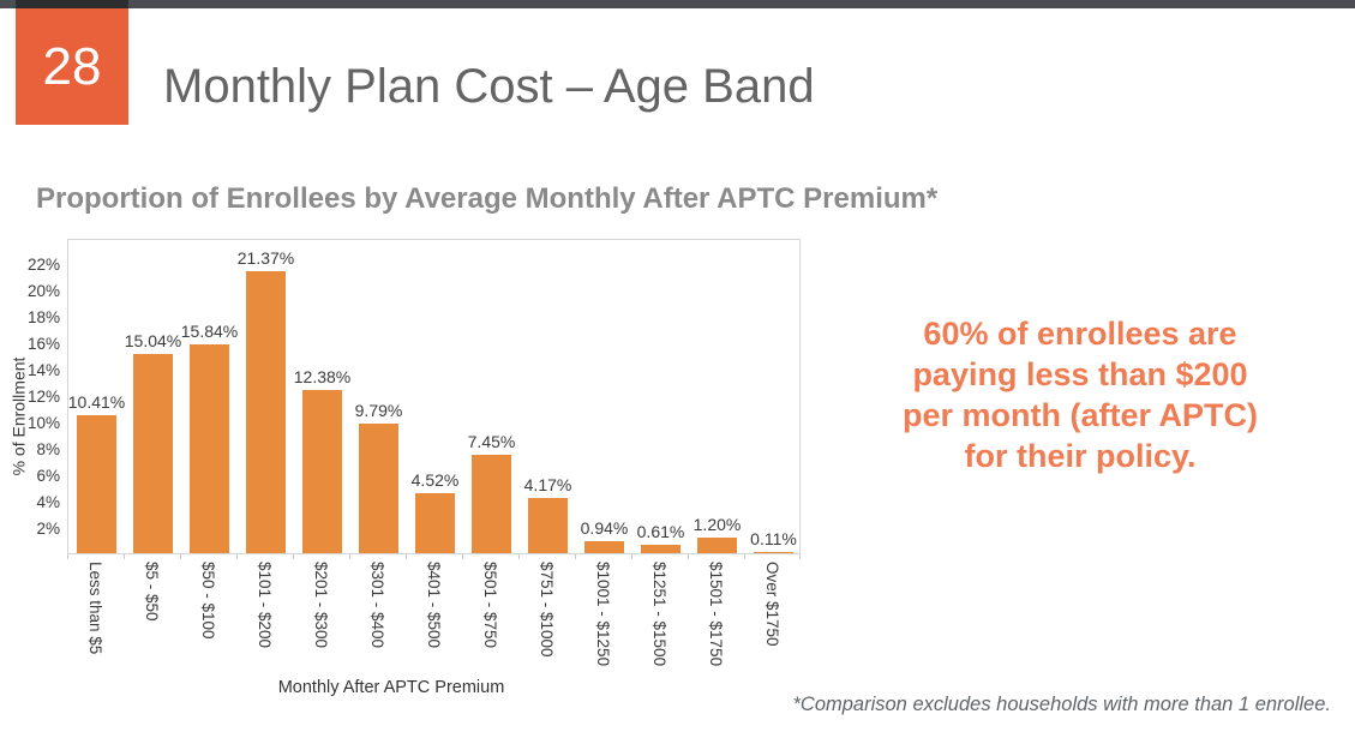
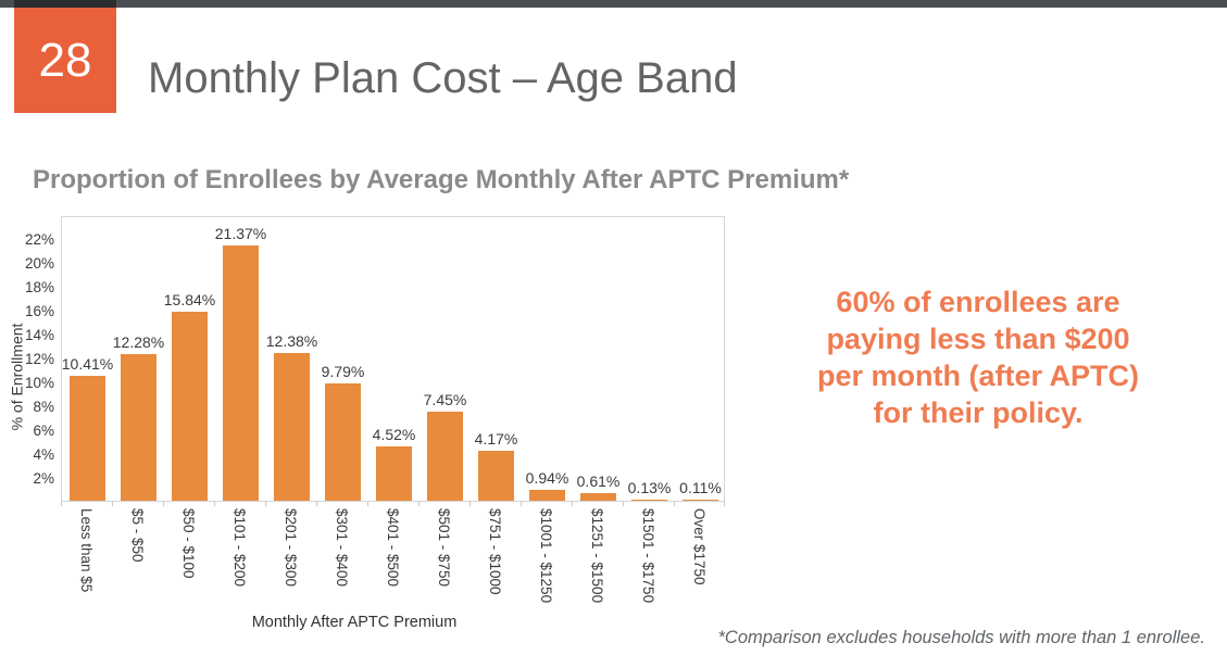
$5 - $50: 15.04% -> 12.28%
$1501 - $1750: 1.20% -> 0.13%
